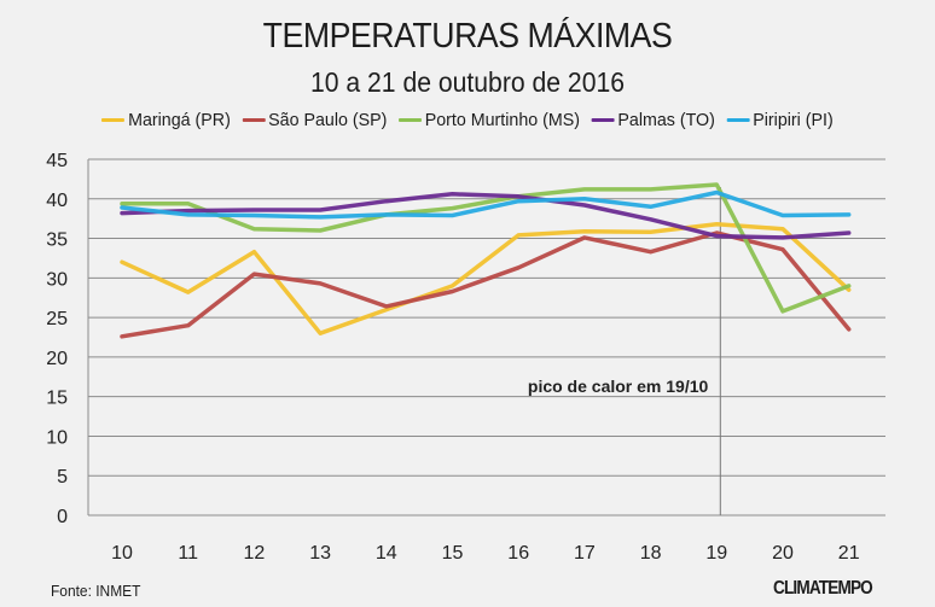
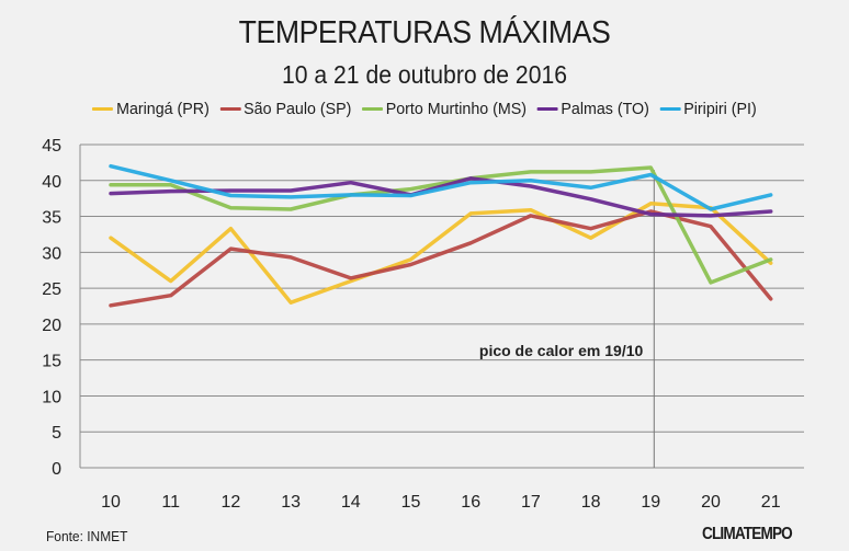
Piripiri (PI)/10: 39 -> 42
Maringá (PR)/11: 28 -> 26
Piripiri (PI)/11: 38 -> 40
Palmas (TO)/15: 41 -> 38
Maringá (PR)/18: 36 -> 32
Piripiri (PI)/20: 38 -> 36
